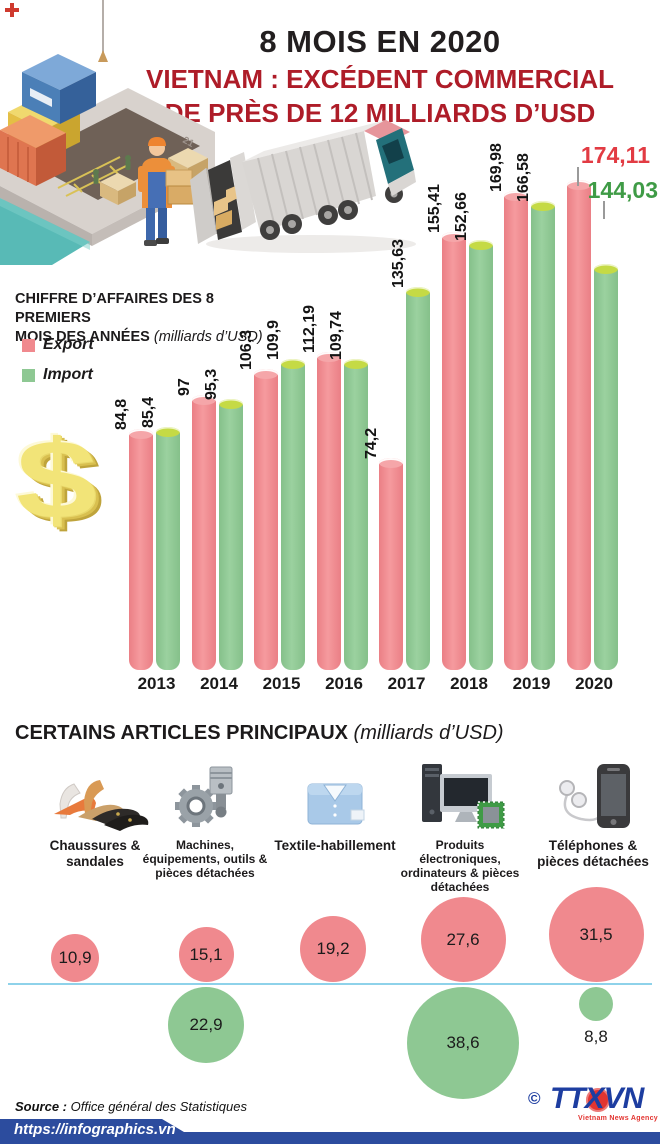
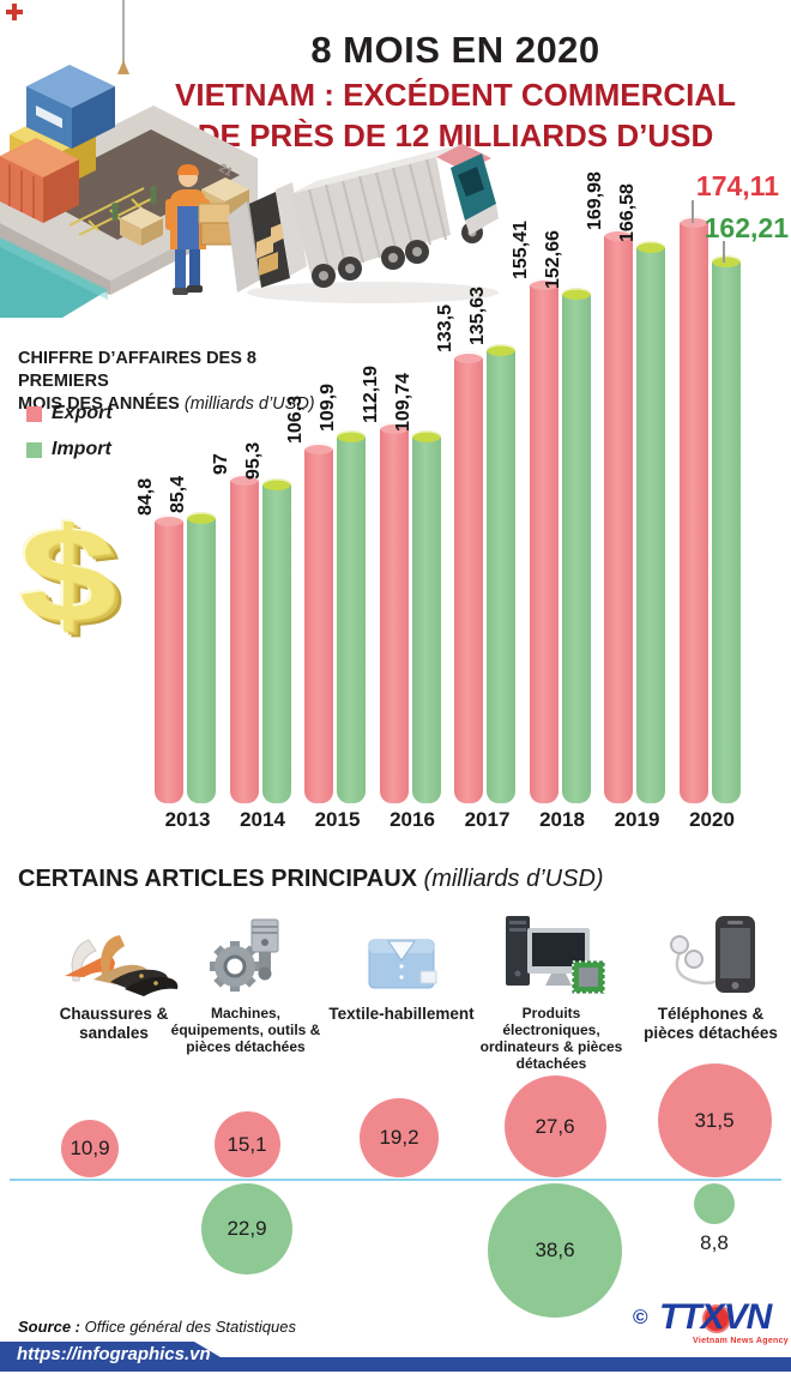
CHIFFRE D’AFFAIRES DES 8 PREMIERS MOIS DES ANNÉES/Export/2017: 74,2 -> 133,5
CHIFFRE D’AFFAIRES DES 8 PREMIERS MOIS DES ANNÉES/Import/2020: 144,03 -> 162,21
